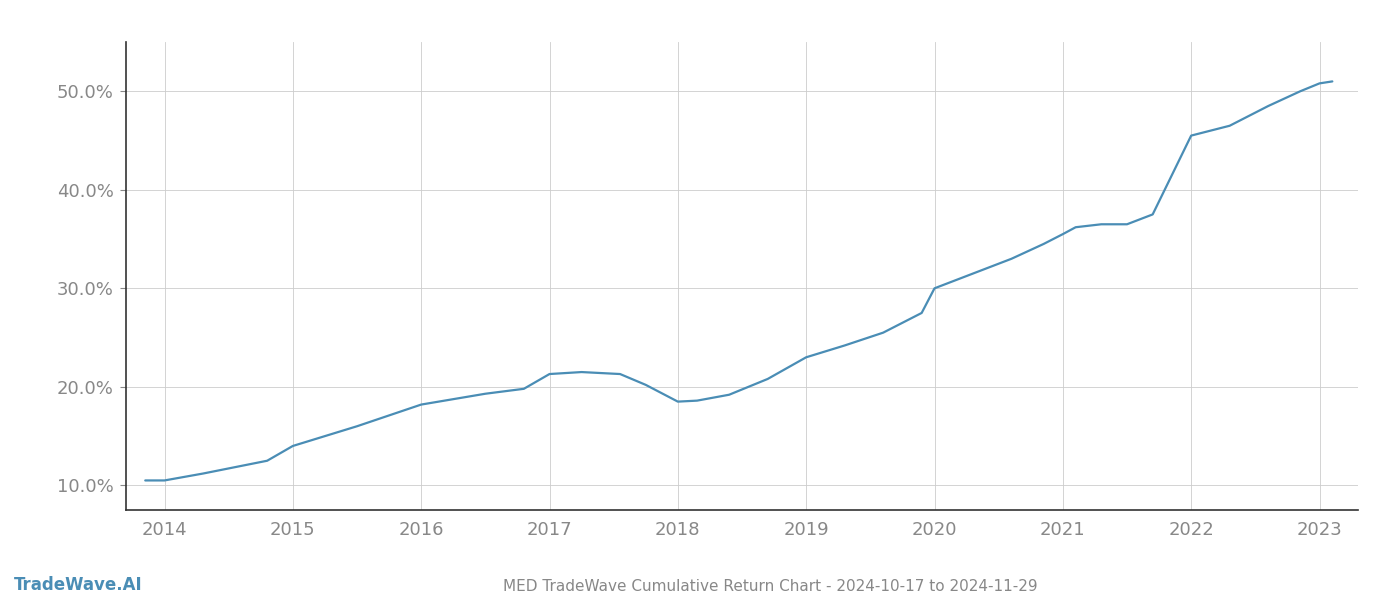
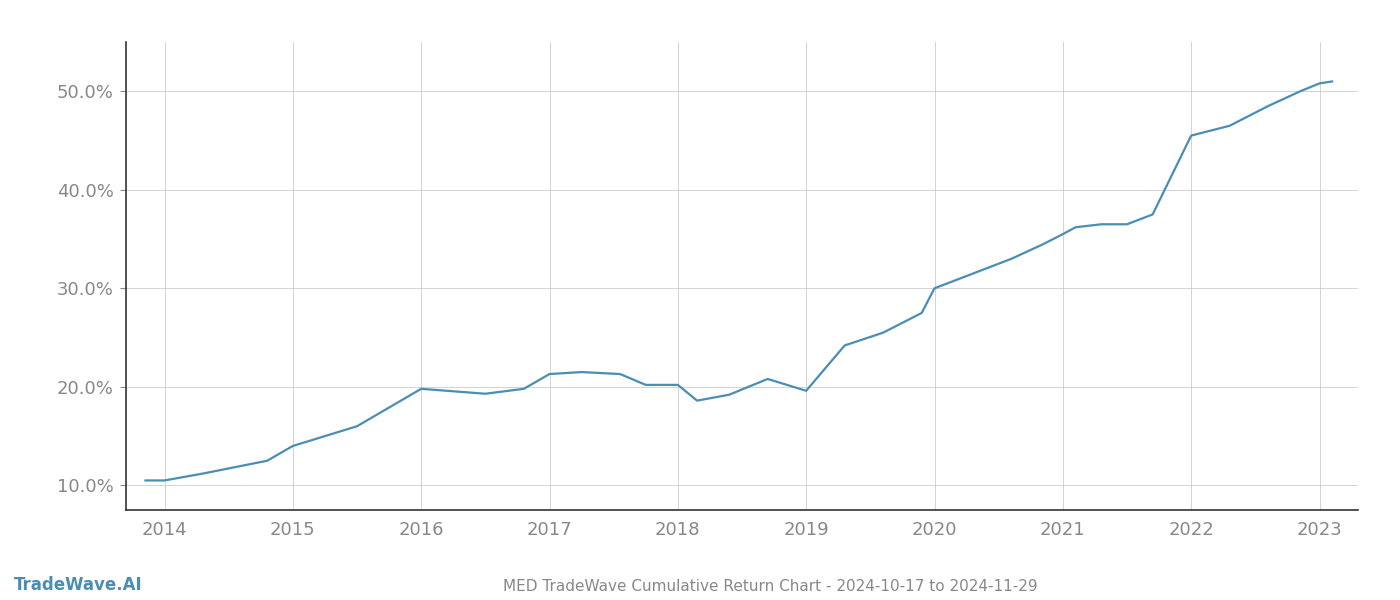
2016: 18.2% -> 19.8%
2018: 18.5% -> 20.2%
2019: 23.0% -> 19.6%
